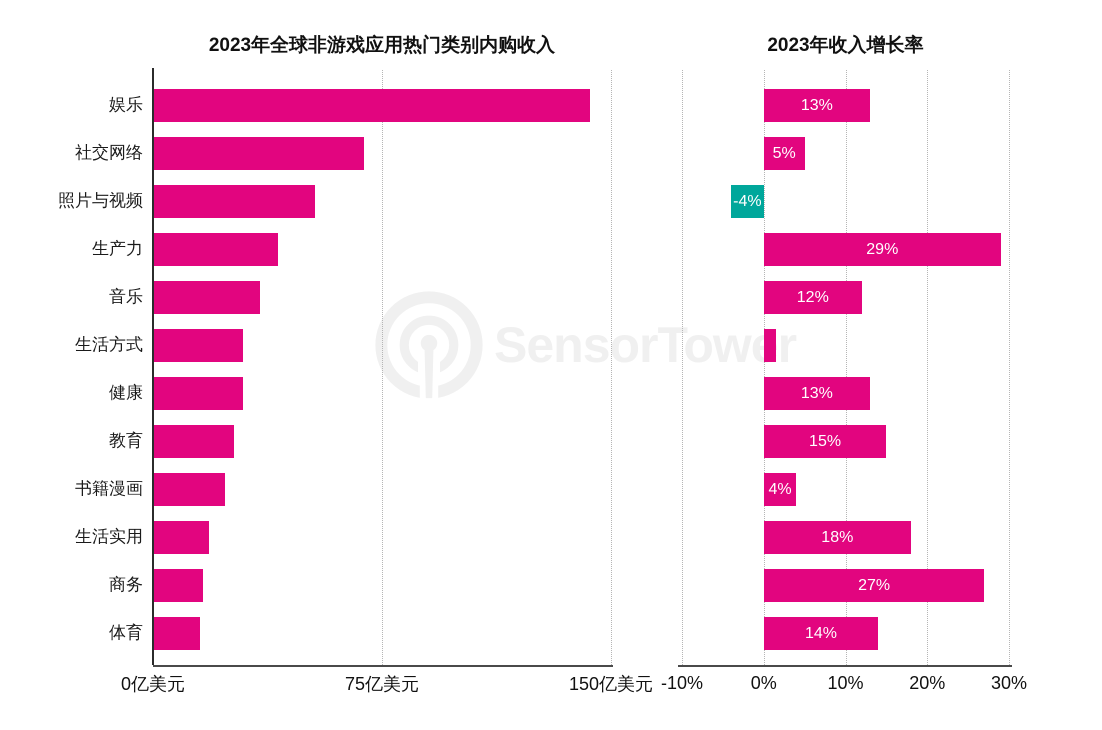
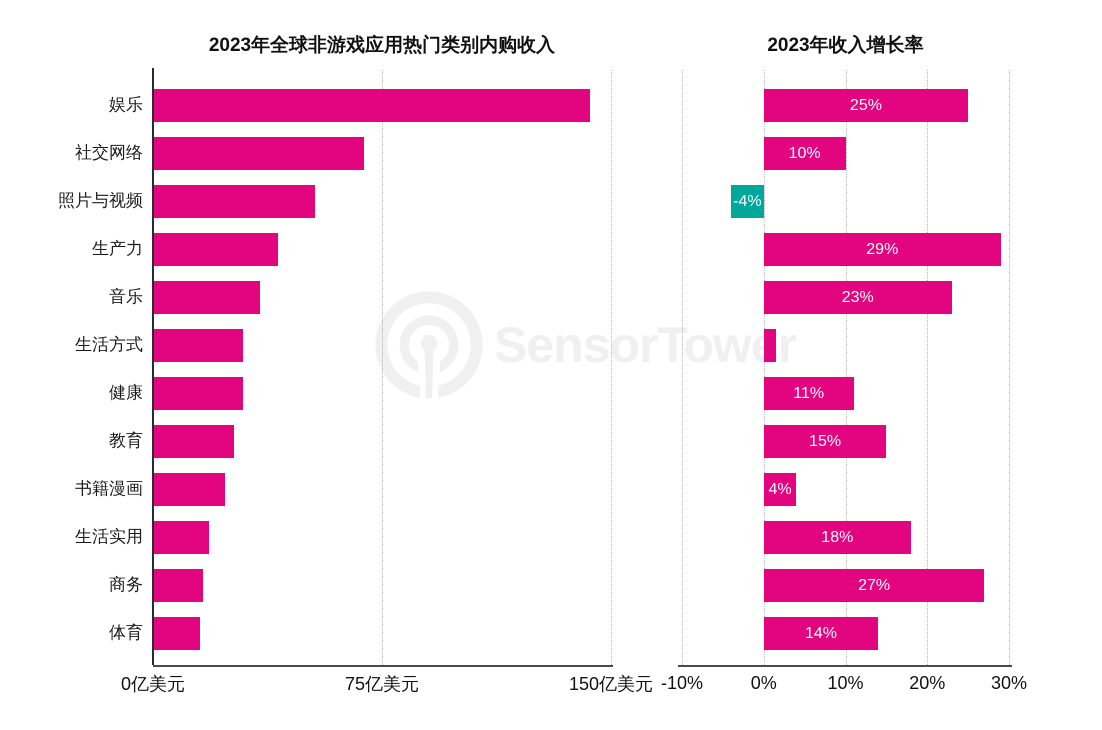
2023年收入增长率/娱乐: 13% -> 25%
2023年收入增长率/社交网络: 5% -> 10%
2023年收入增长率/音乐: 12% -> 23%
2023年收入增长率/健康: 13% -> 11%
